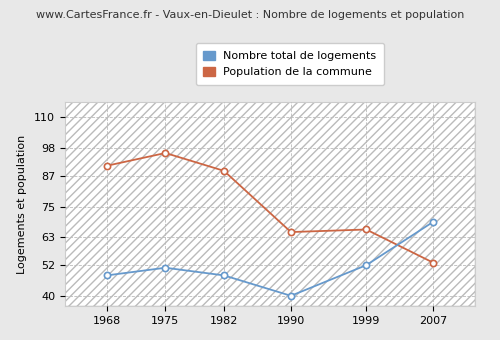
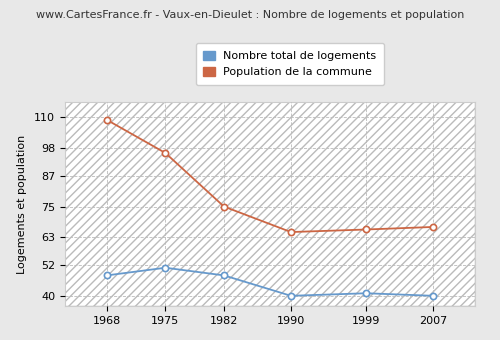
Population de la commune/1968: 91 -> 109
Population de la commune/1982: 89 -> 75
Nombre total de logements/1999: 52 -> 41
Nombre total de logements/2007: 69 -> 40
Population de la commune/2007: 53 -> 67
